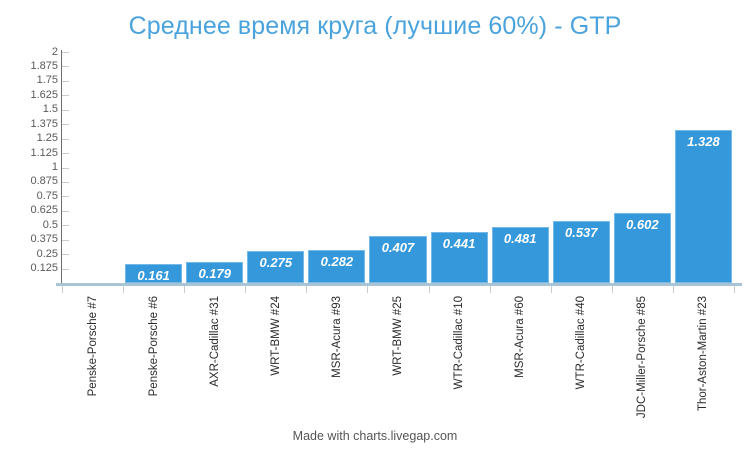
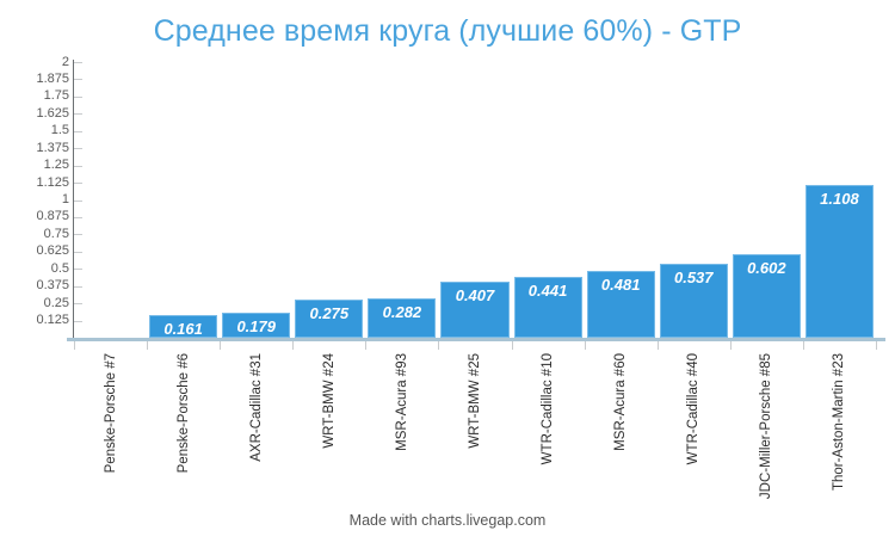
Thor-Aston-Martin #23: 1.328 -> 1.108
